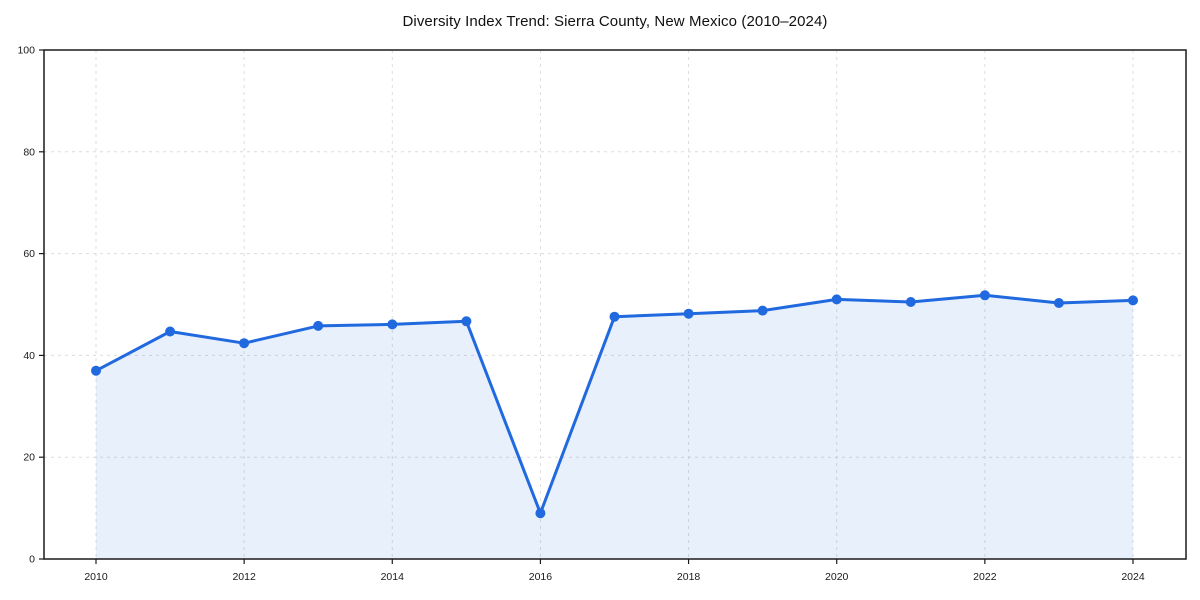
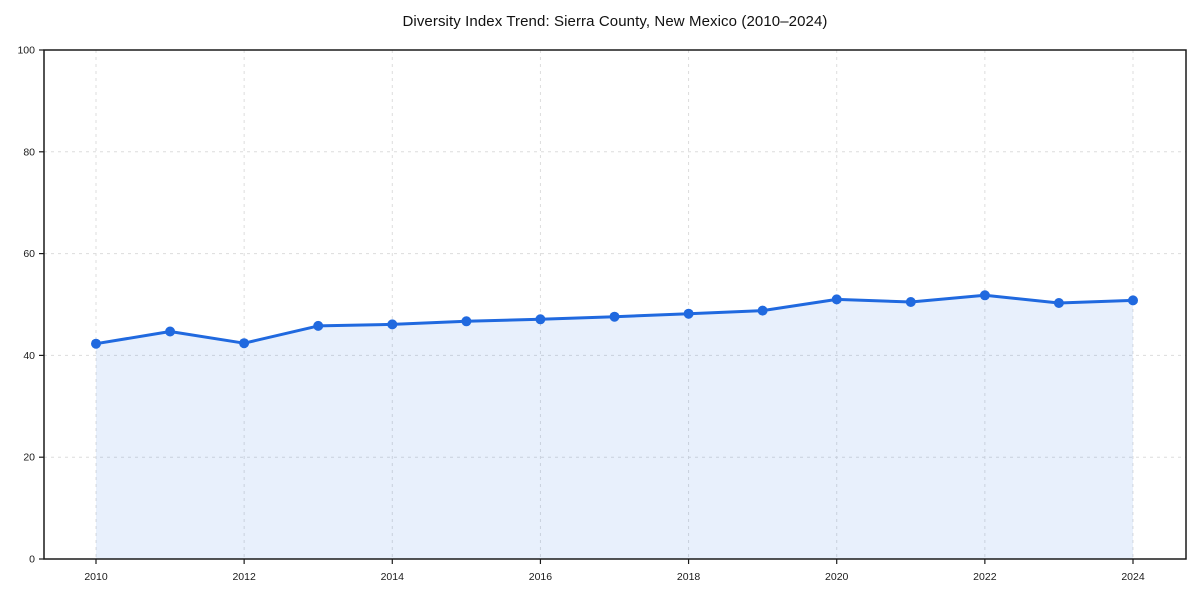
2010: 37 -> 42
2016: 9 -> 47
